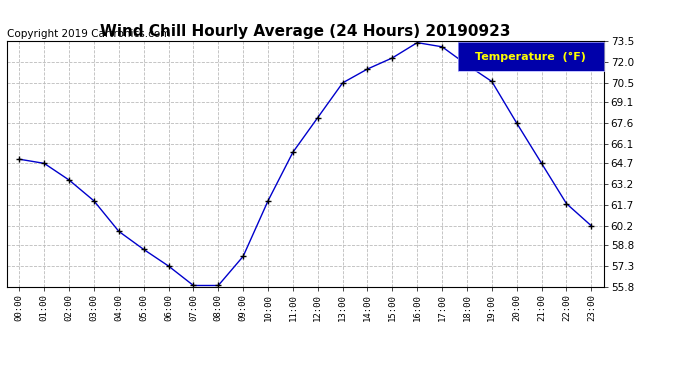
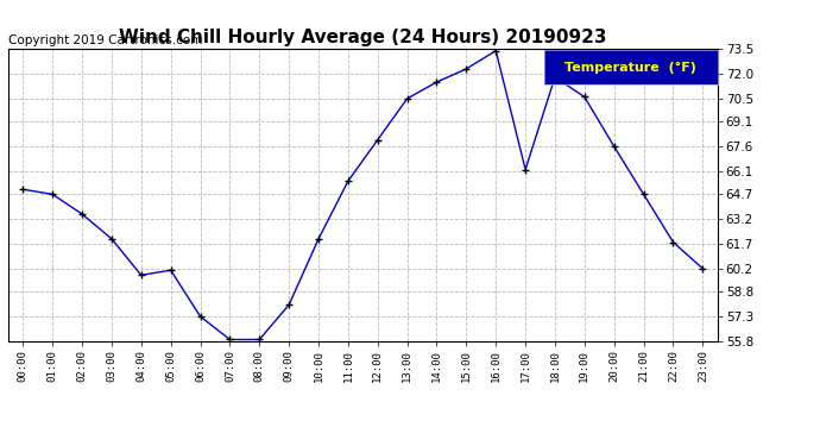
05:00: 58.5 -> 60.1
17:00: 73.1 -> 66.2
